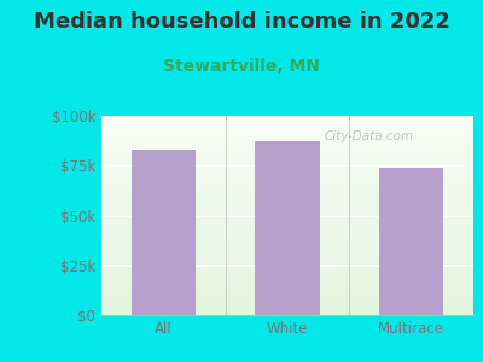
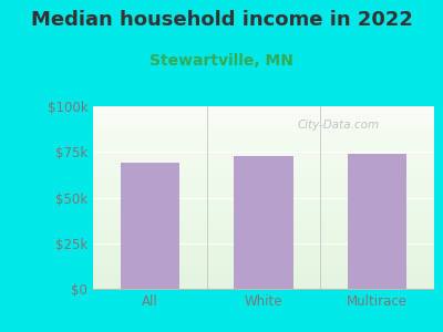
All: $83k -> $69k
White: $87k -> $73k
